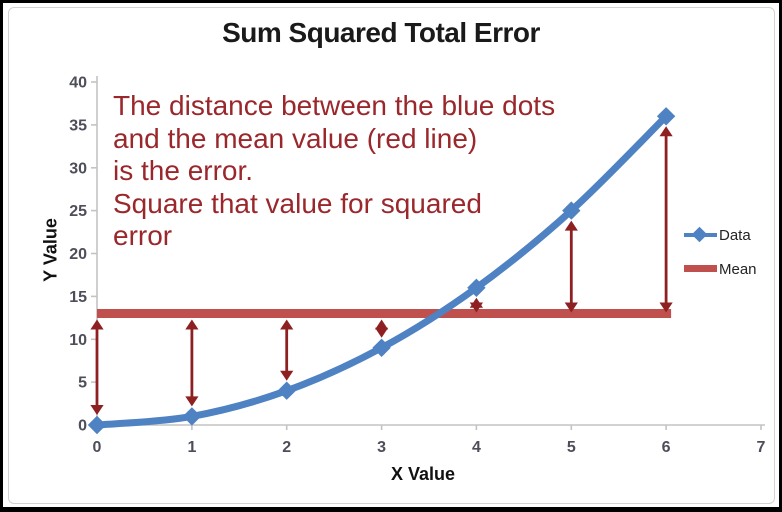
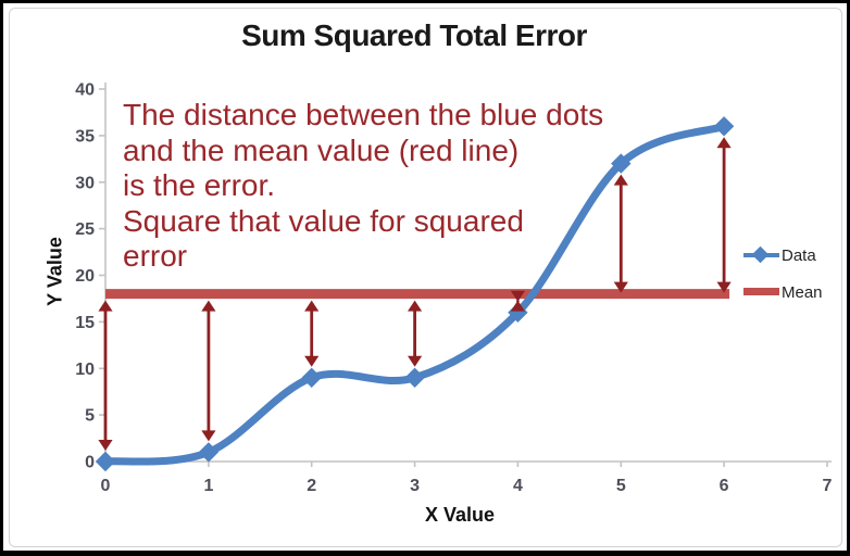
Mean/0: 13 -> 18
Data/2: 4 -> 9
Mean/2: 13 -> 11
Mean/4: 13 -> 24
Data/5: 25 -> 32
